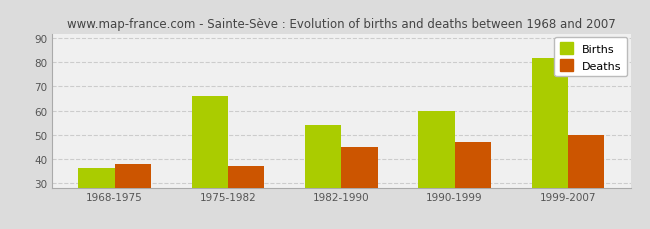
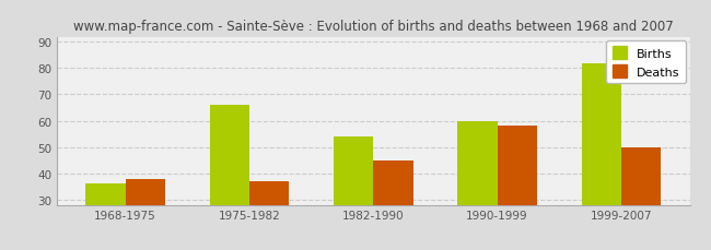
Deaths/1990-1999: 47 -> 58
